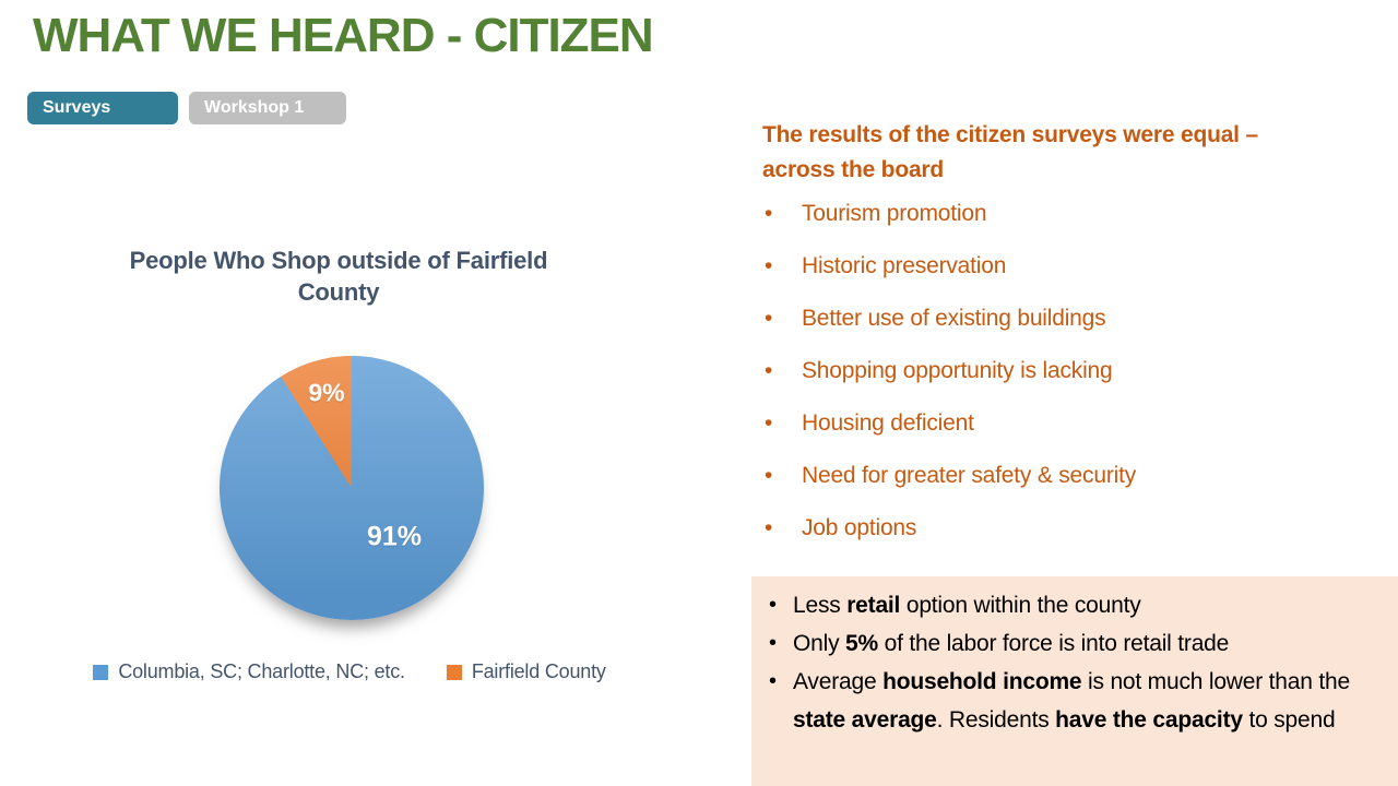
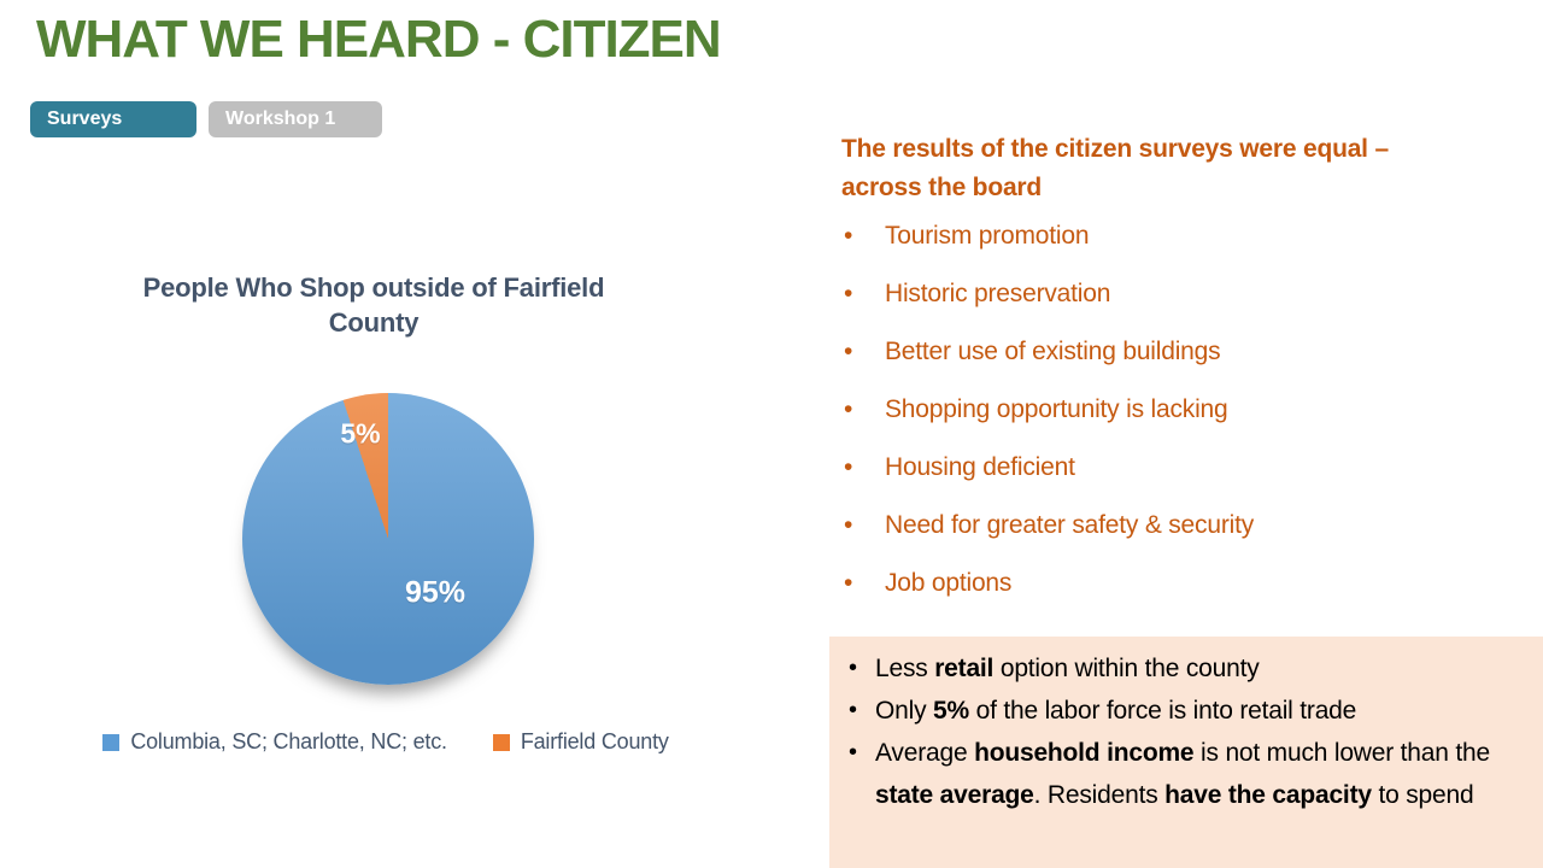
Columbia, SC; Charlotte, NC; etc.: 91% -> 95%
Fairfield County: 9% -> 5%
